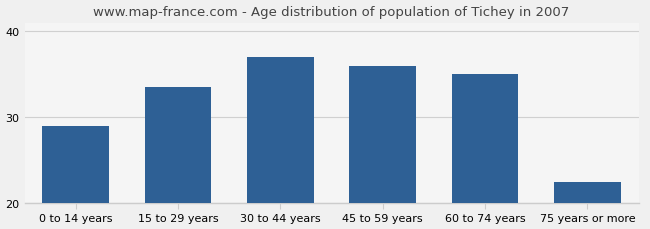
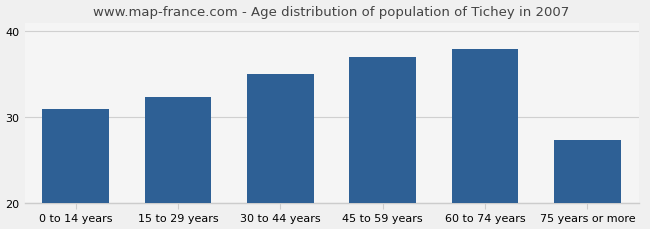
0 to 14 years: 29.0 -> 31.0
15 to 29 years: 33.5 -> 32.4
30 to 44 years: 37.0 -> 35.0
45 to 59 years: 36.0 -> 37.0
60 to 74 years: 35.0 -> 38.0
75 years or more: 22.5 -> 27.4
